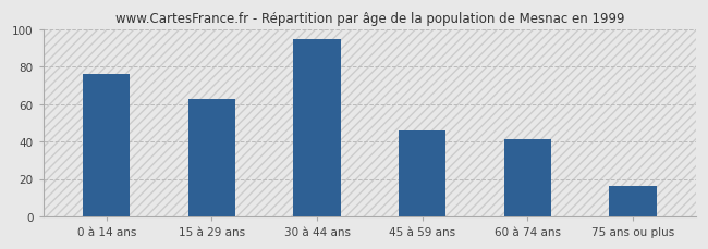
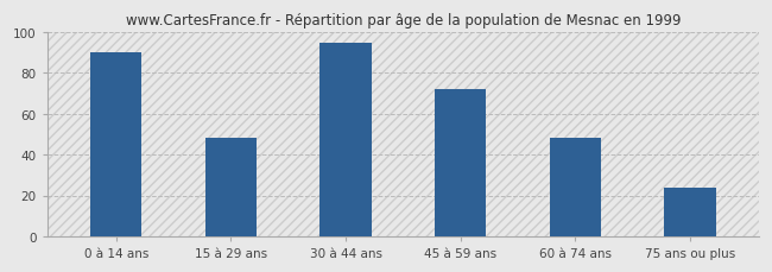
0 à 14 ans: 76 -> 90
15 à 29 ans: 63 -> 48
45 à 59 ans: 46 -> 72
60 à 74 ans: 41 -> 48
75 ans ou plus: 16 -> 24
